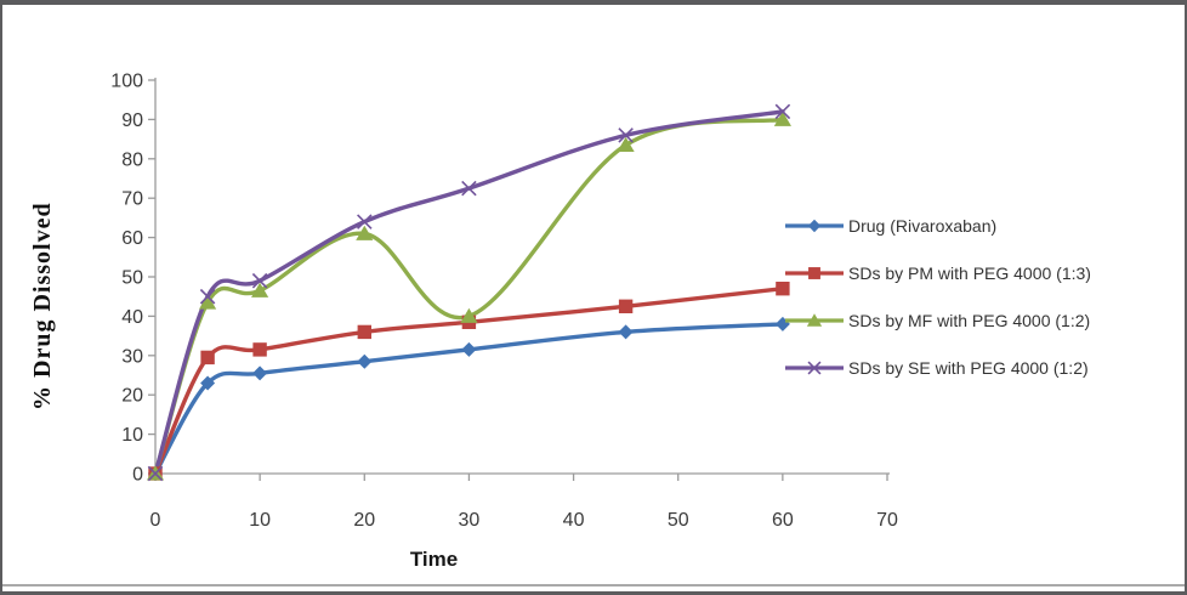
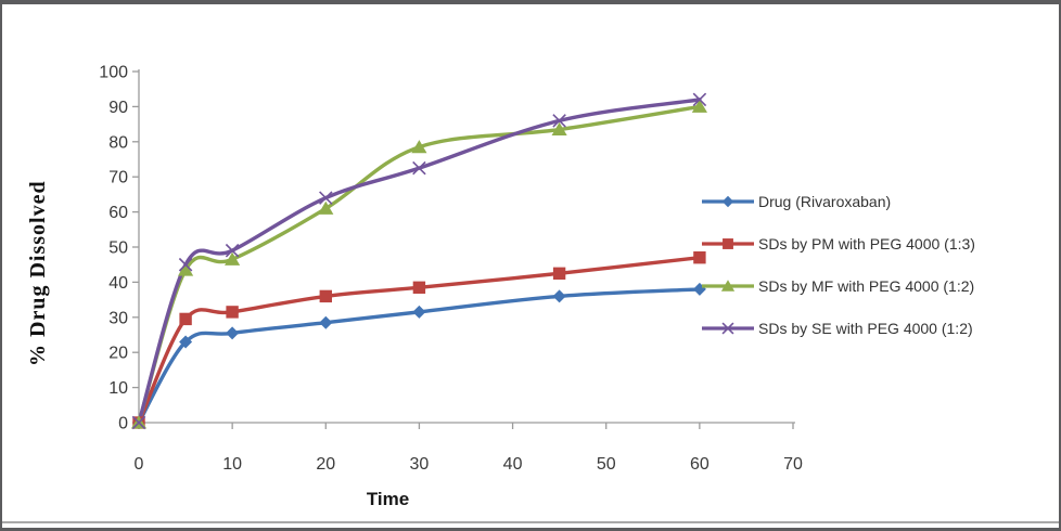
SDs by MF with PEG 4000 (1:2)/30: 40 -> 78
